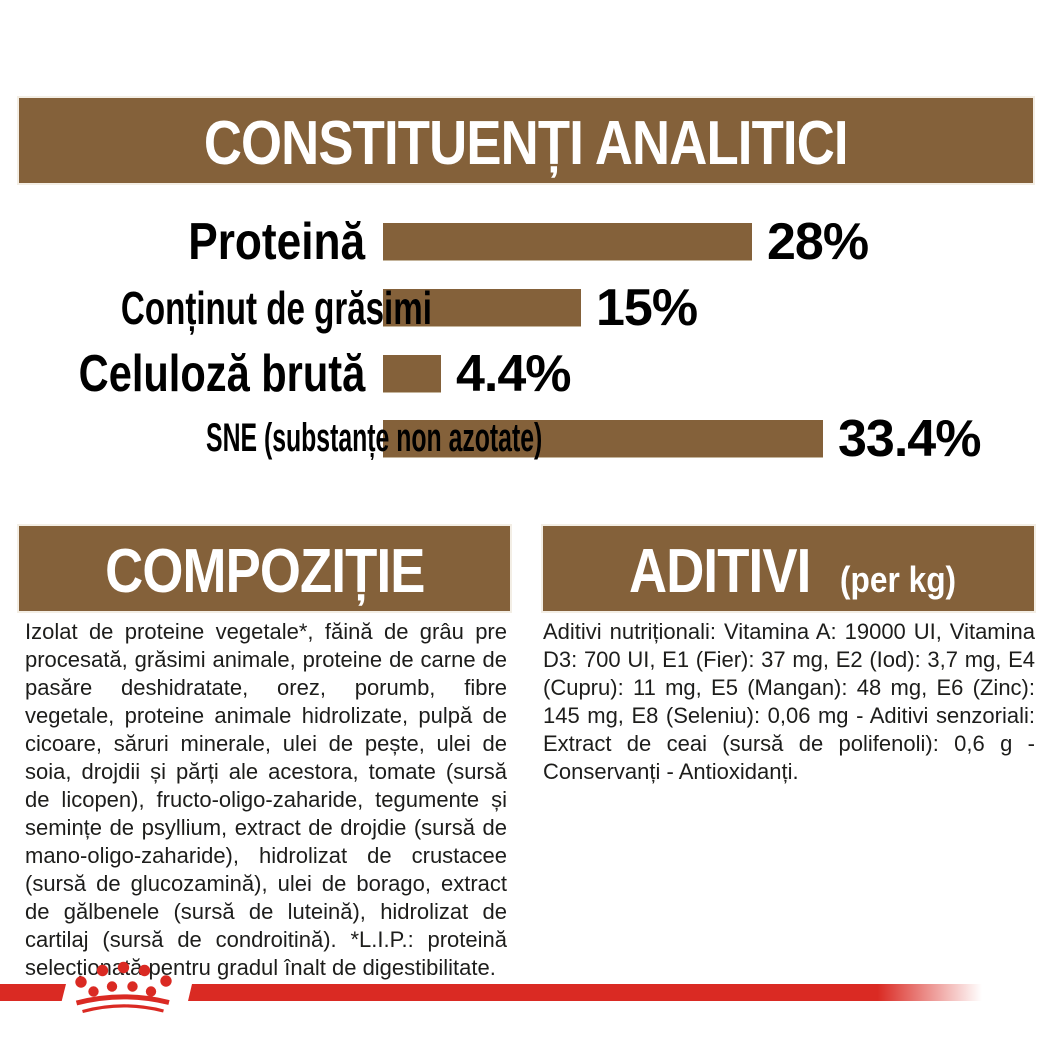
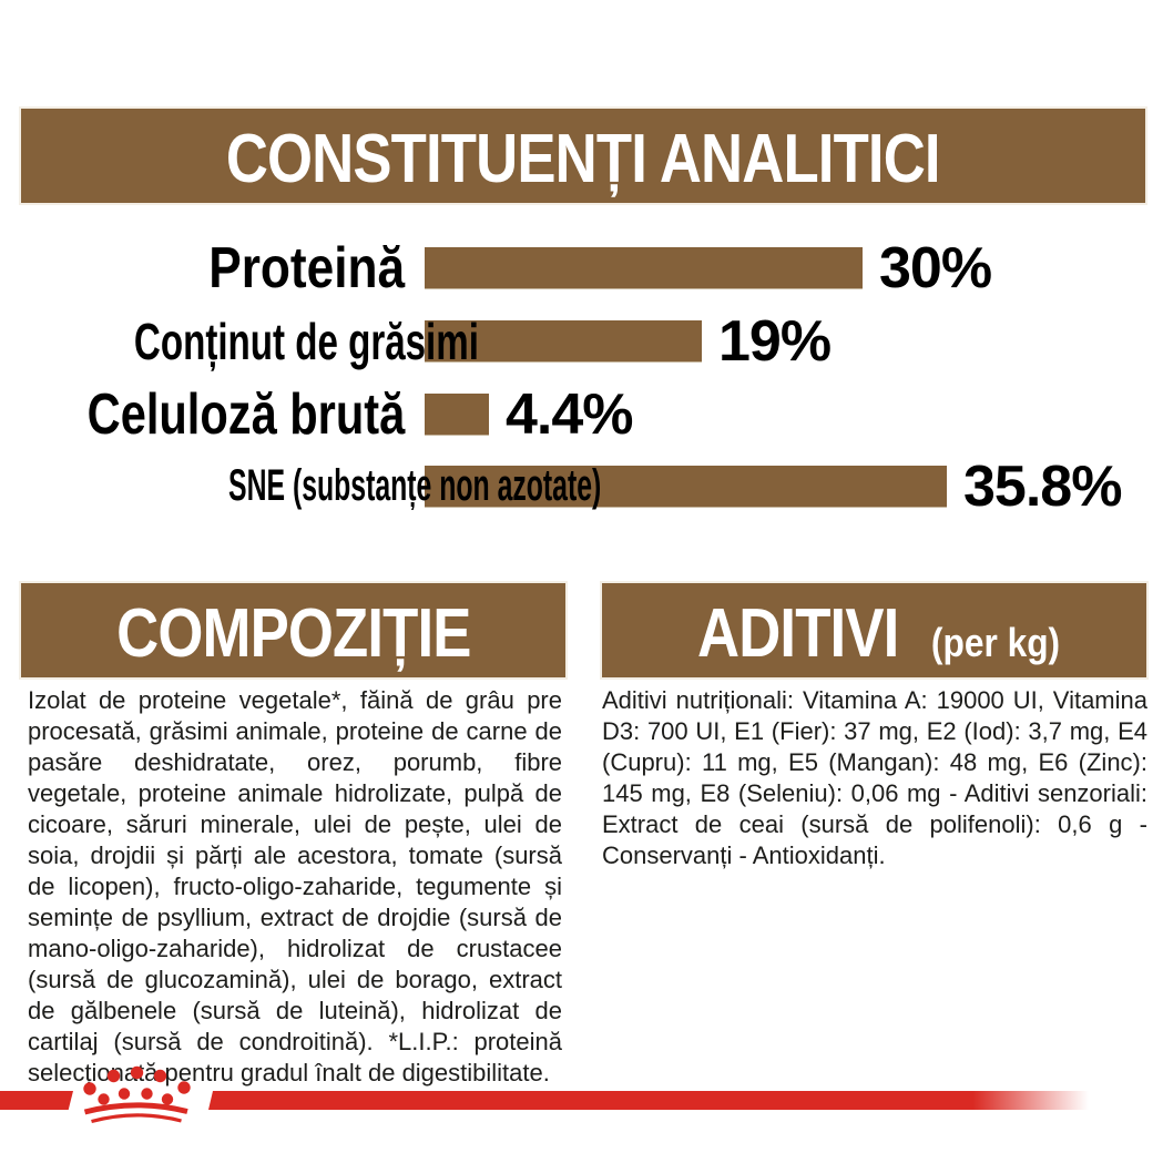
Proteină: 28% -> 30%
Conținut de grăsimi: 15% -> 19%
SNE (substanțe non azotate): 33.4% -> 35.8%
